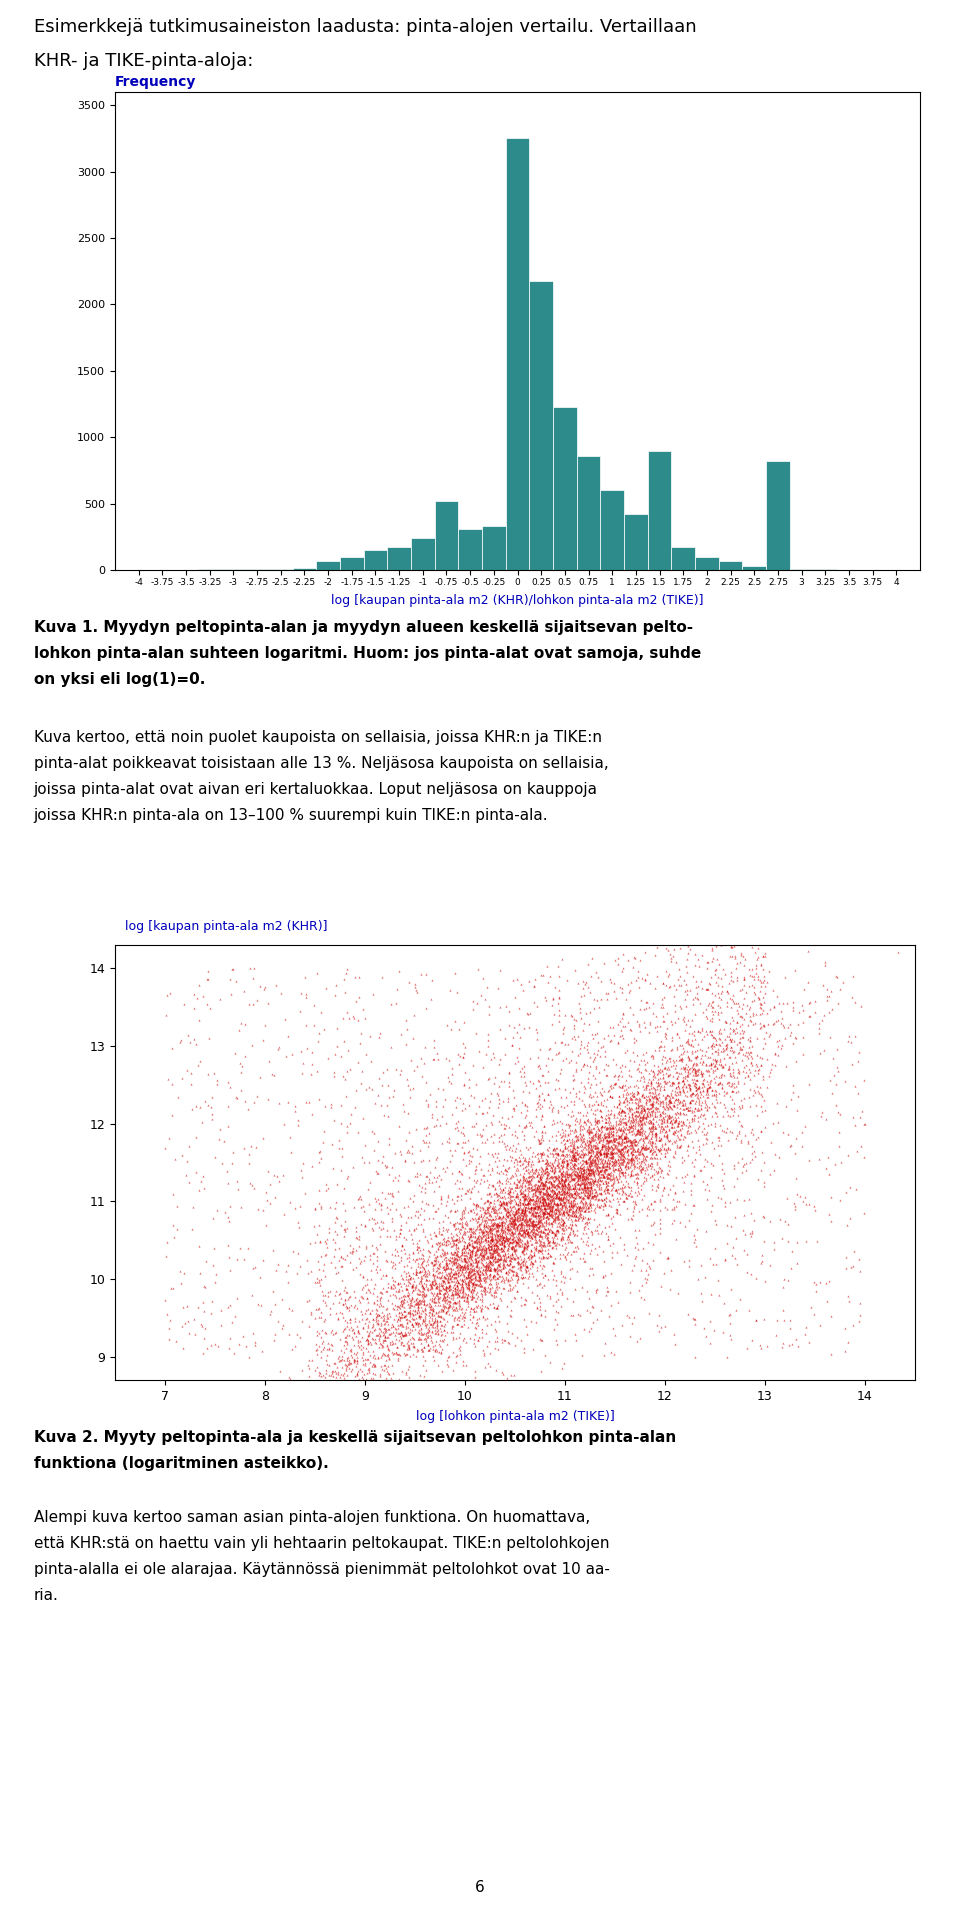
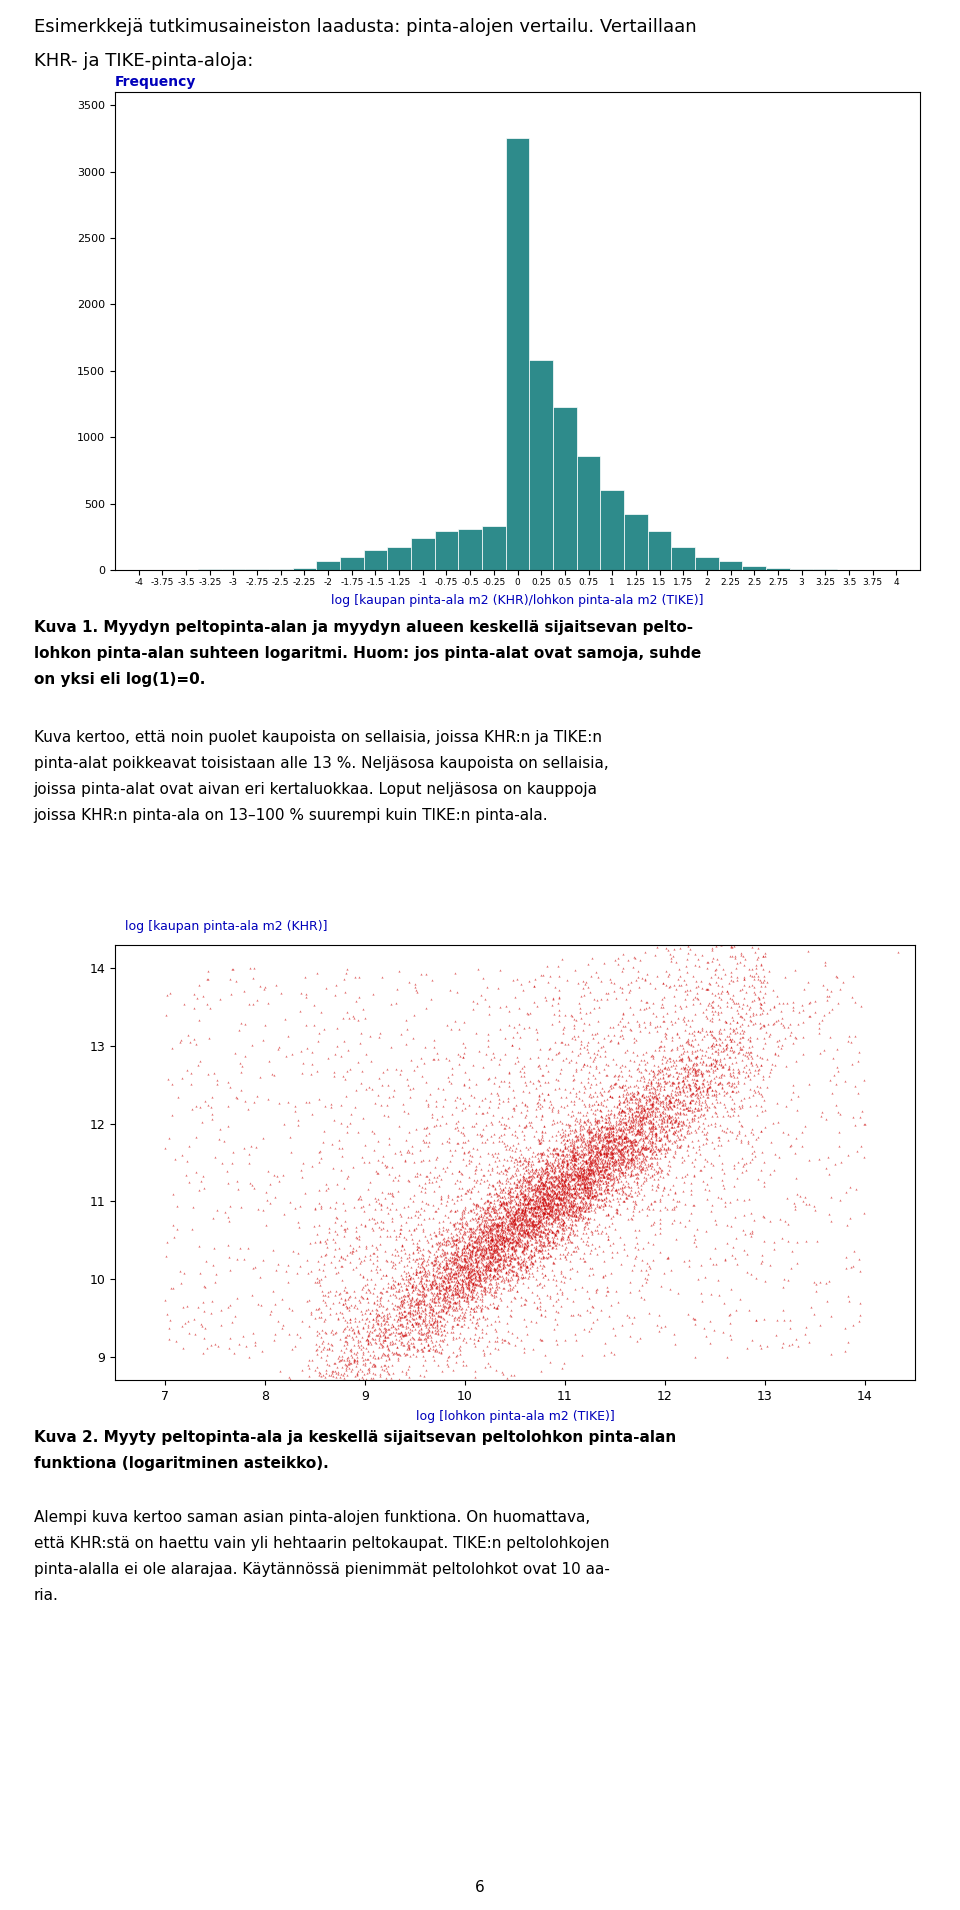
Frequency/-0.75: 520 -> 290
Frequency/0.25: 2180 -> 1580
Frequency/1.5: 900 -> 300
Frequency/2.75: 820 -> 20
